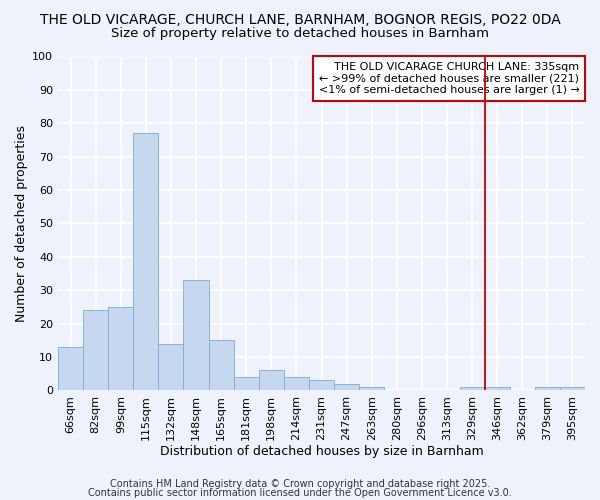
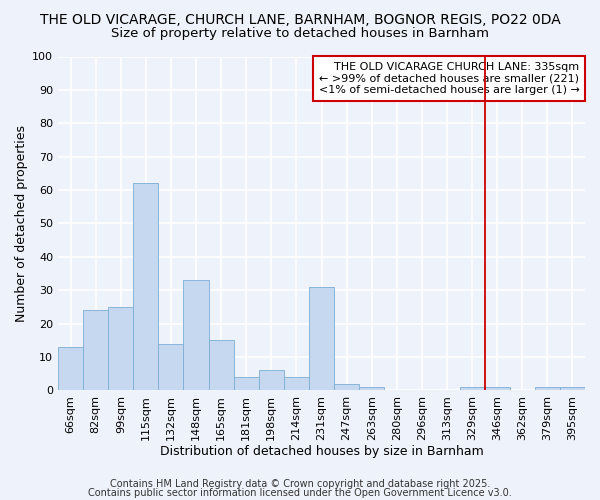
115sqm: 77 -> 62
231sqm: 3 -> 31
